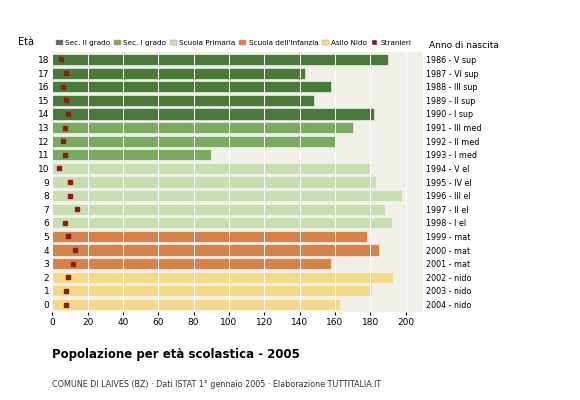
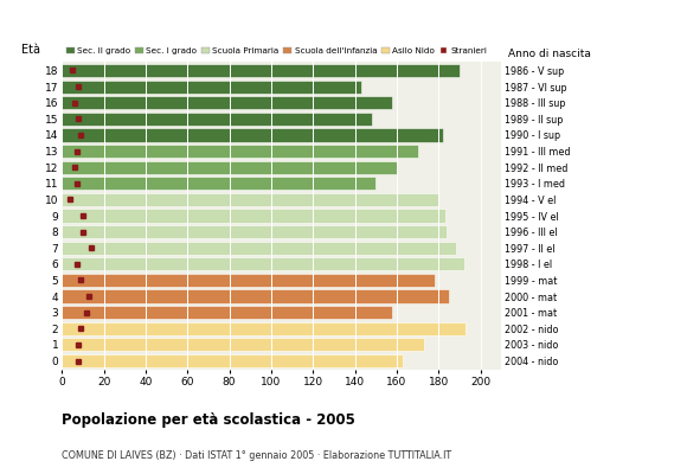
11: 90 -> 150
8: 198 -> 184
1: 181 -> 173
